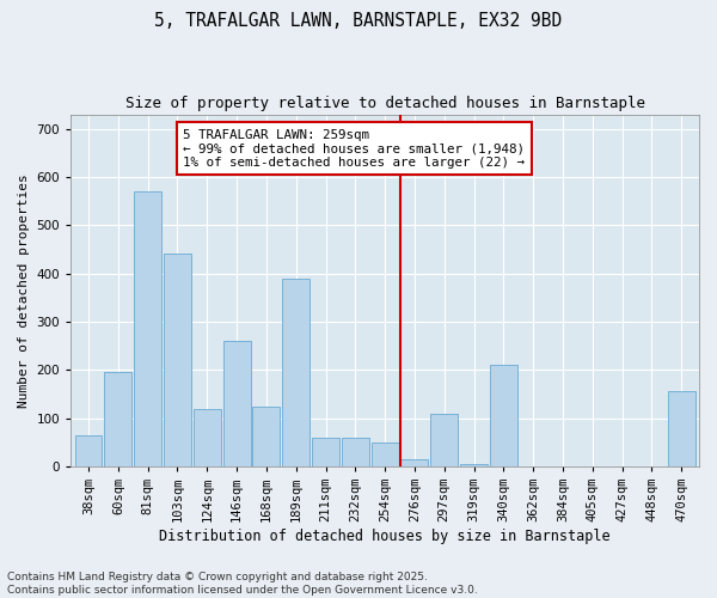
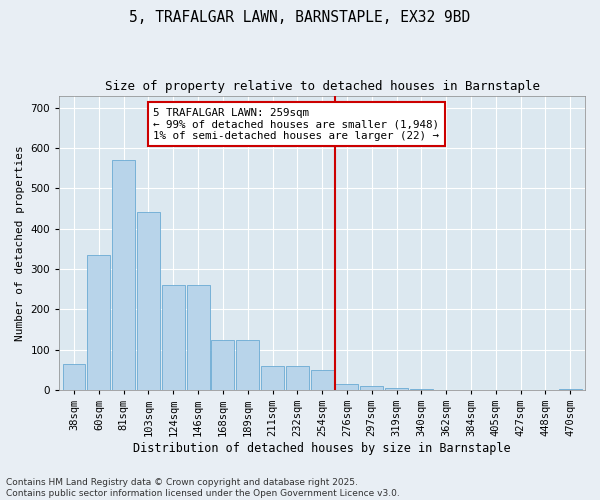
60sqm: 195 -> 335
124sqm: 120 -> 260
189sqm: 390 -> 125
297sqm: 110 -> 10
340sqm: 210 -> 2
470sqm: 155 -> 2
